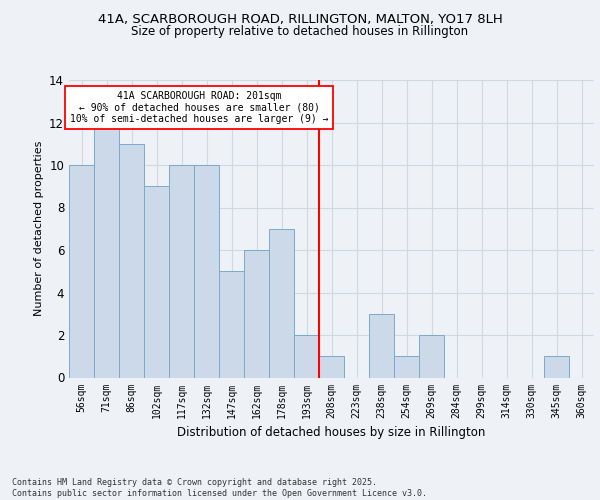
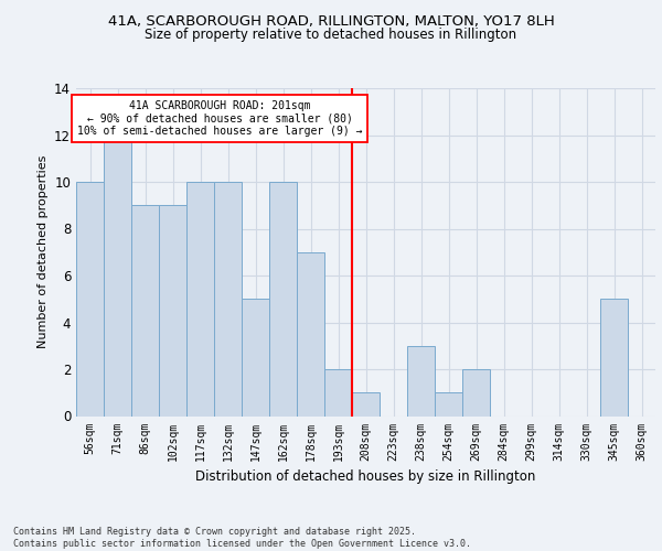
86sqm: 11 -> 9
162sqm: 6 -> 10
345sqm: 1 -> 5
